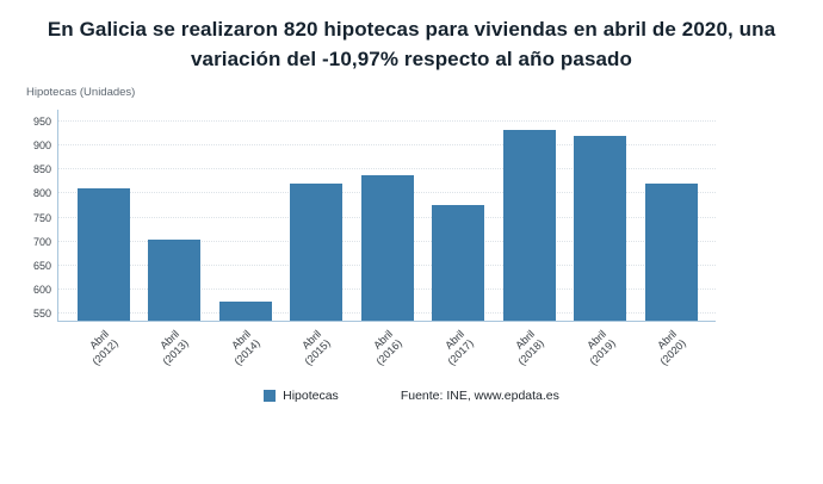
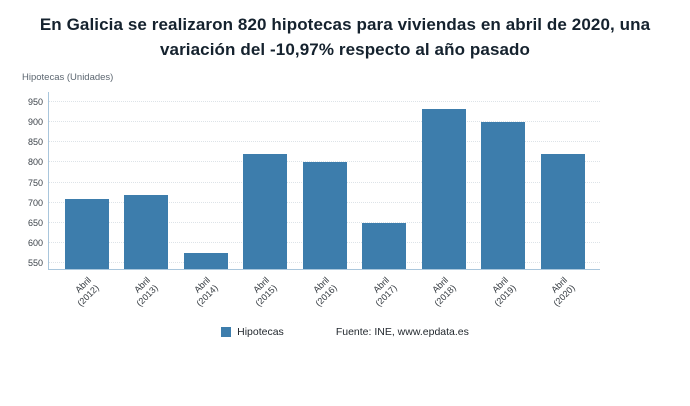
Abril (2012): 810 -> 710
Abril (2013): 700 -> 720
Abril (2016): 840 -> 800
Abril (2017): 780 -> 650
Abril (2019): 920 -> 900
